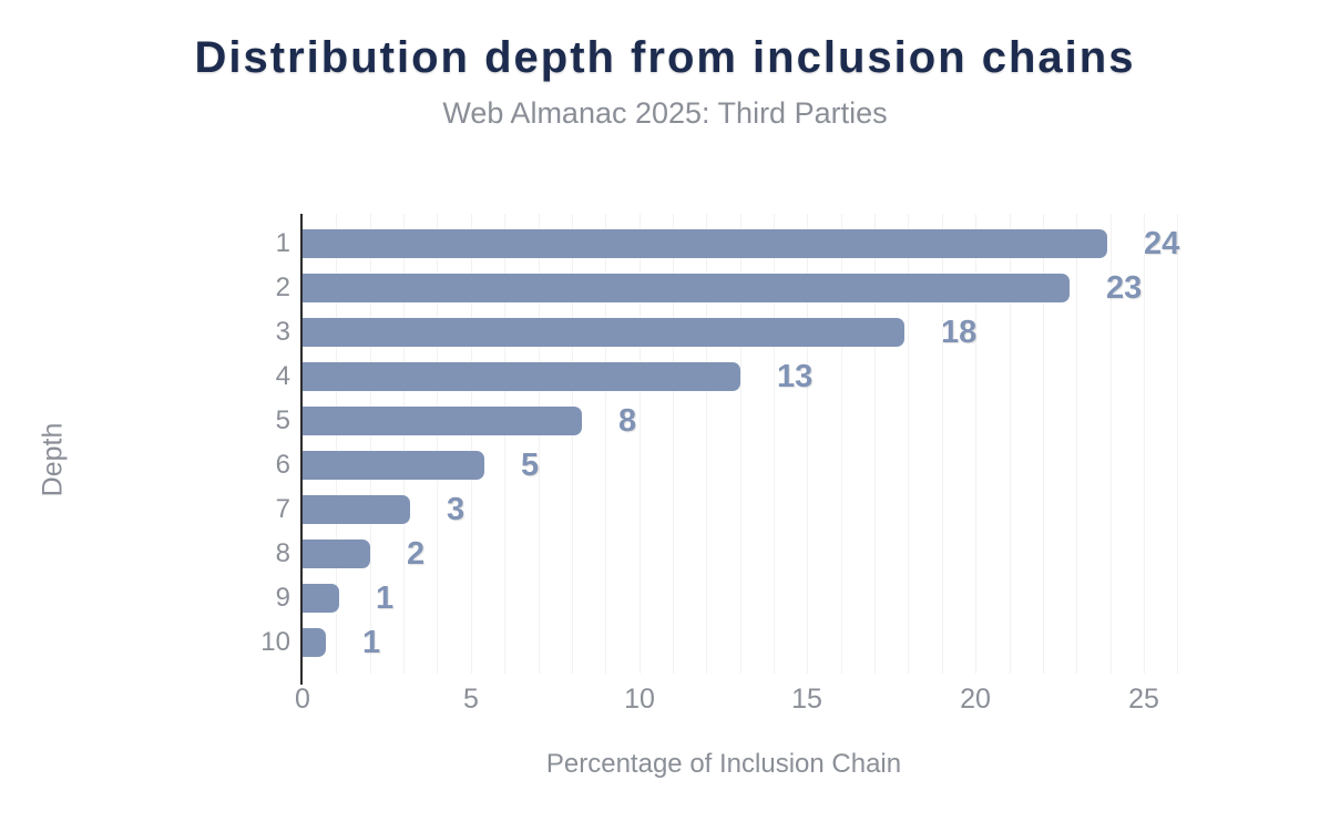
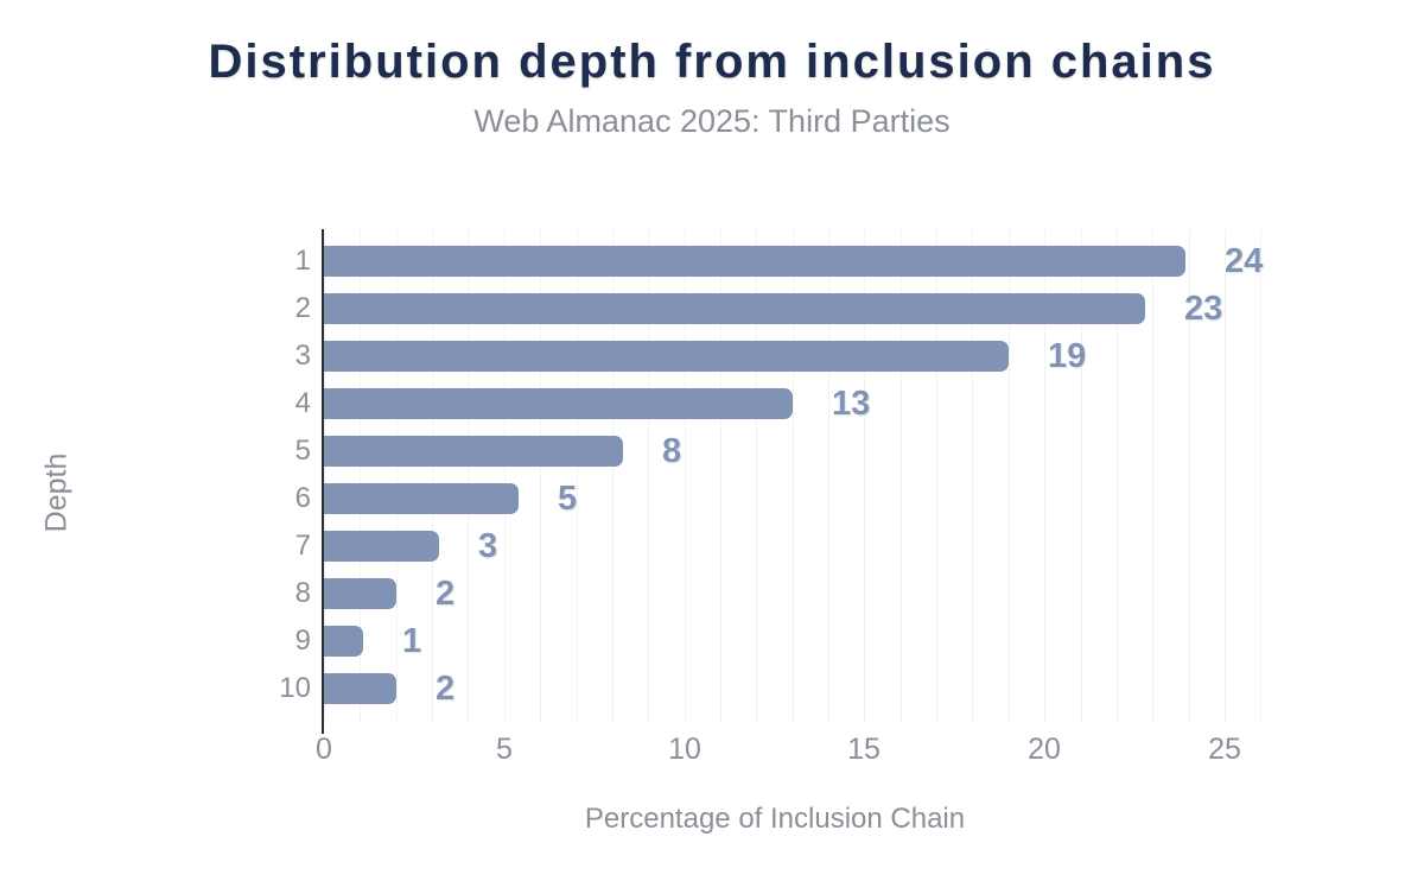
3: 18 -> 19
10: 1 -> 2
